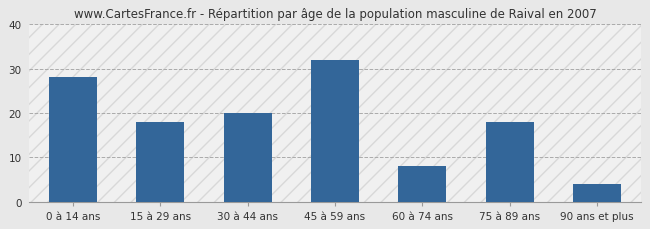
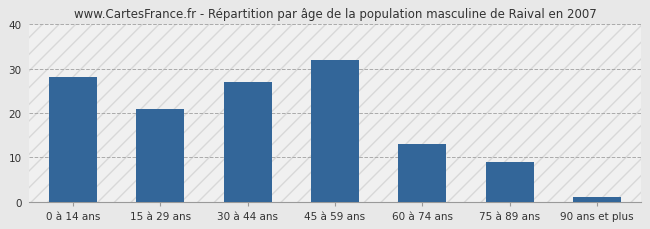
15 à 29 ans: 18 -> 21
30 à 44 ans: 20 -> 27
60 à 74 ans: 8 -> 13
75 à 89 ans: 18 -> 9
90 ans et plus: 4 -> 1
